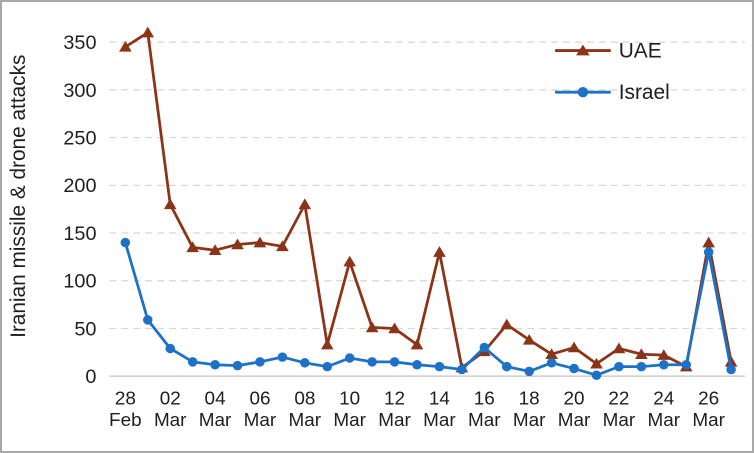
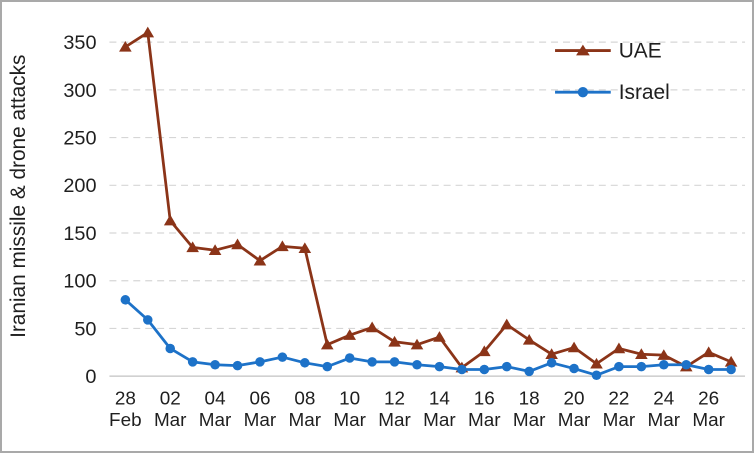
Israel/28 Feb: 140 -> 80
UAE/02 Mar: 180 -> 160
UAE/06 Mar: 140 -> 120
UAE/08 Mar: 180 -> 130
UAE/10 Mar: 120 -> 40
UAE/12 Mar: 50 -> 40
UAE/14 Mar: 130 -> 40
Israel/16 Mar: 30 -> 10
UAE/26 Mar: 140 -> 20
Israel/26 Mar: 130 -> 10
